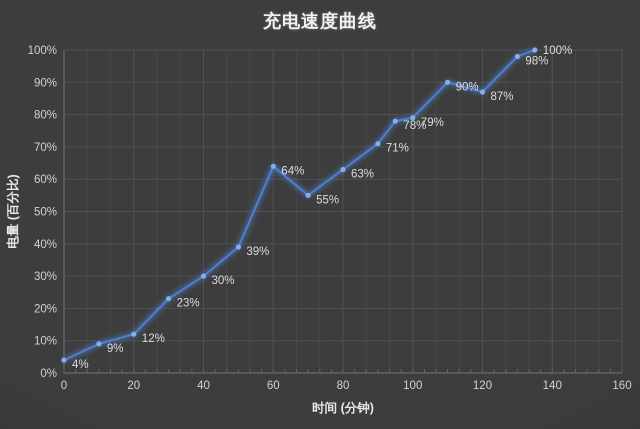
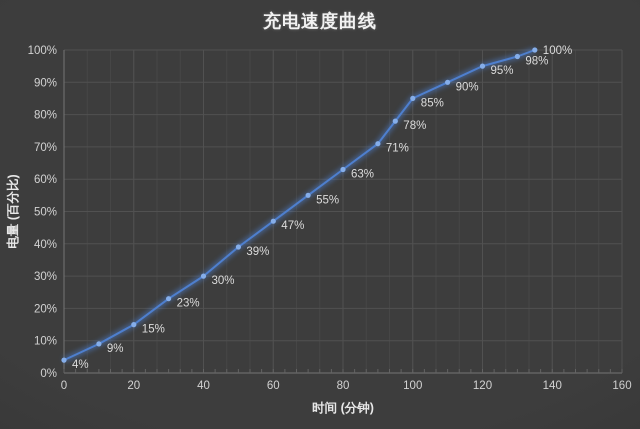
20: 12% -> 15%
60: 64% -> 47%
100: 79% -> 85%
120: 87% -> 95%
